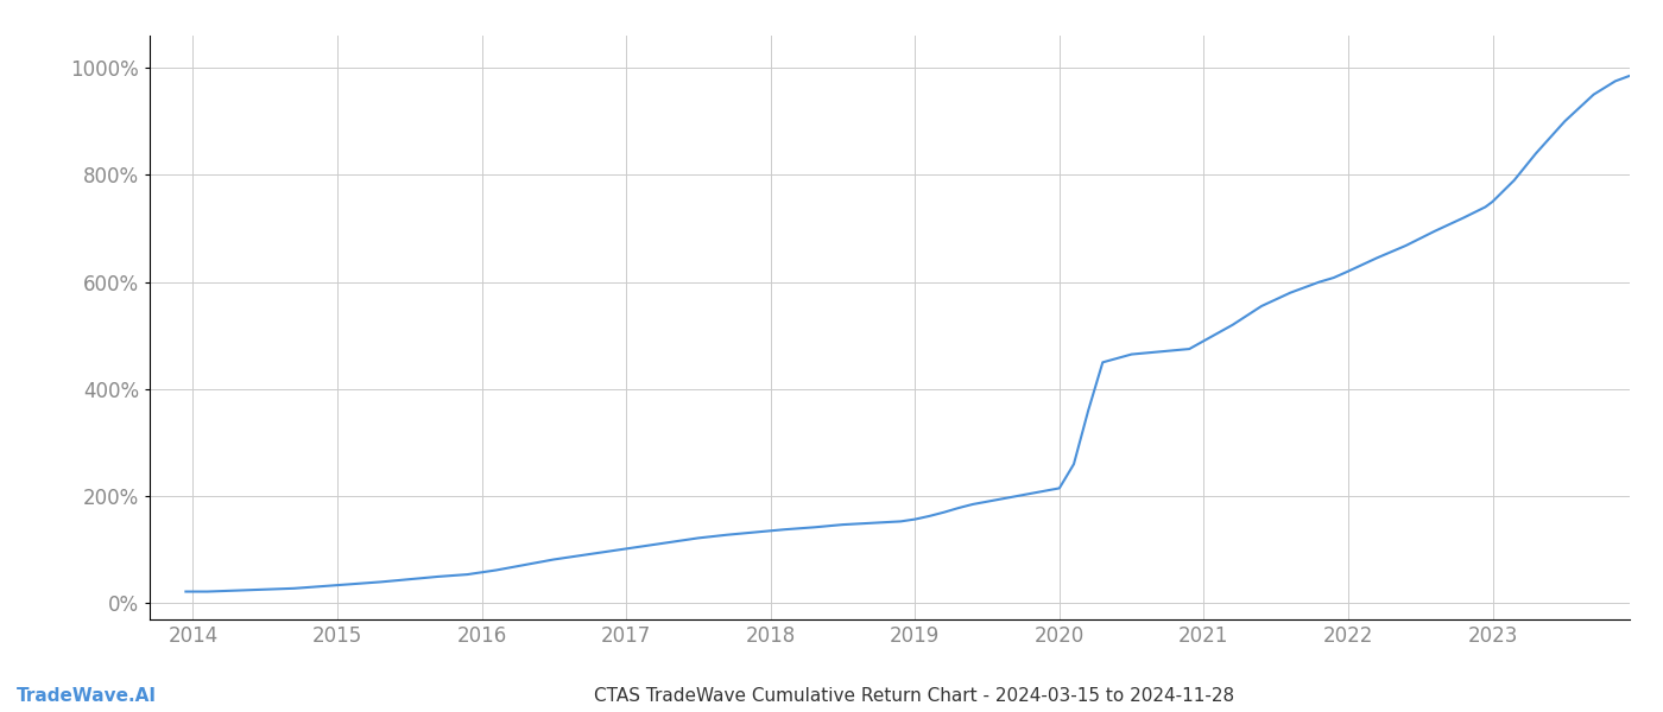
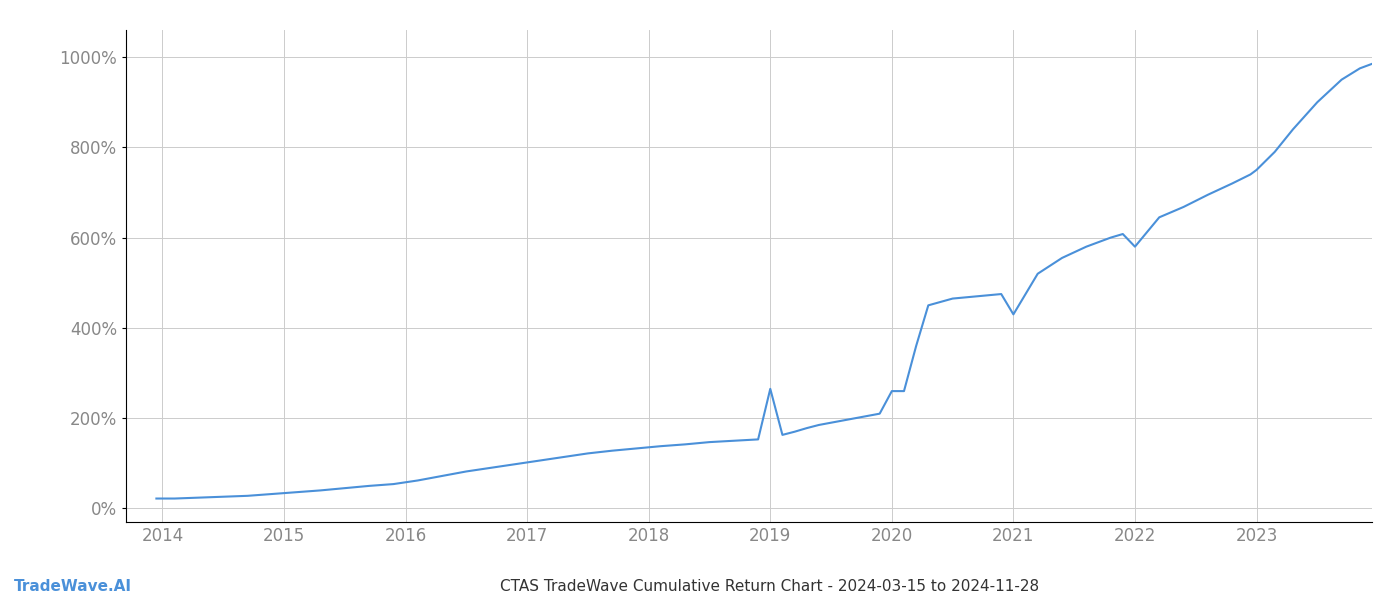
2019: 157% -> 265%
2020: 215% -> 260%
2021: 490% -> 430%
2022: 620% -> 580%
